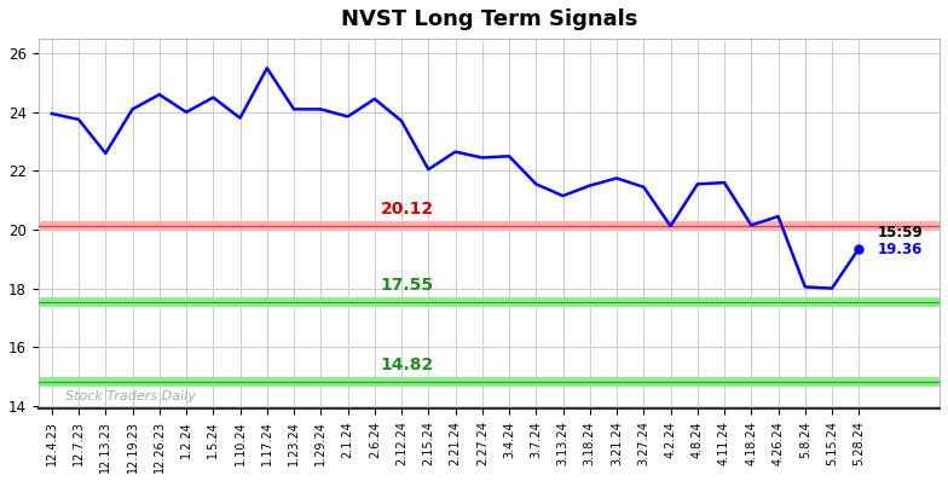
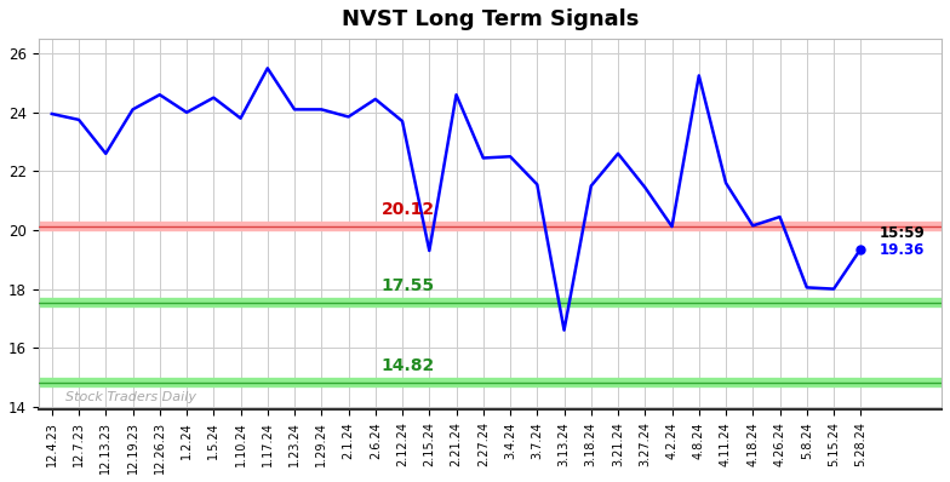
2.15.24: 22.05 -> 19.30
2.21.24: 22.65 -> 24.60
3.13.24: 21.15 -> 16.60
3.21.24: 21.75 -> 22.60
4.8.24: 21.55 -> 25.25
